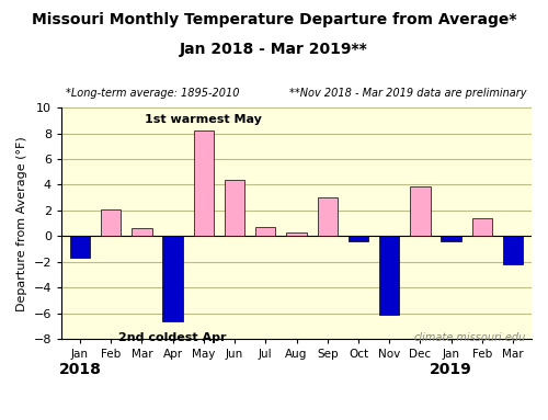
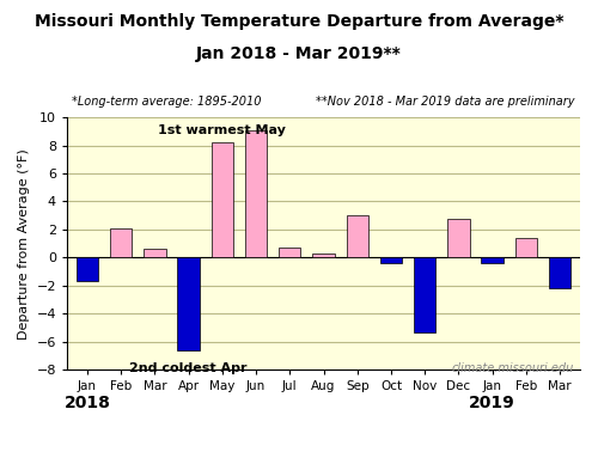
Jun: 4.4 -> 9.1
Nov: -6.1 -> -5.3
Dec: 3.9 -> 2.8
